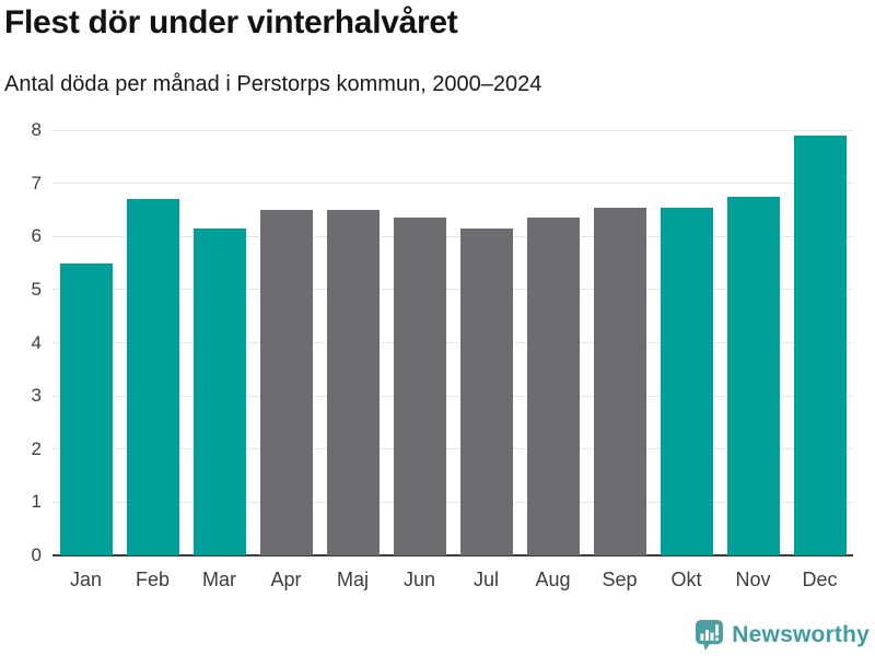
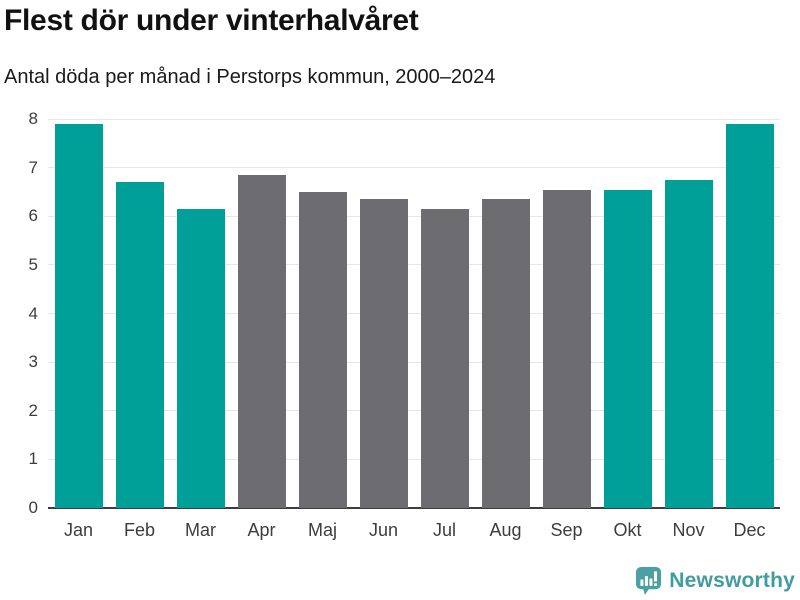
Jan: 5.5 -> 7.9
Apr: 6.5 -> 6.8
